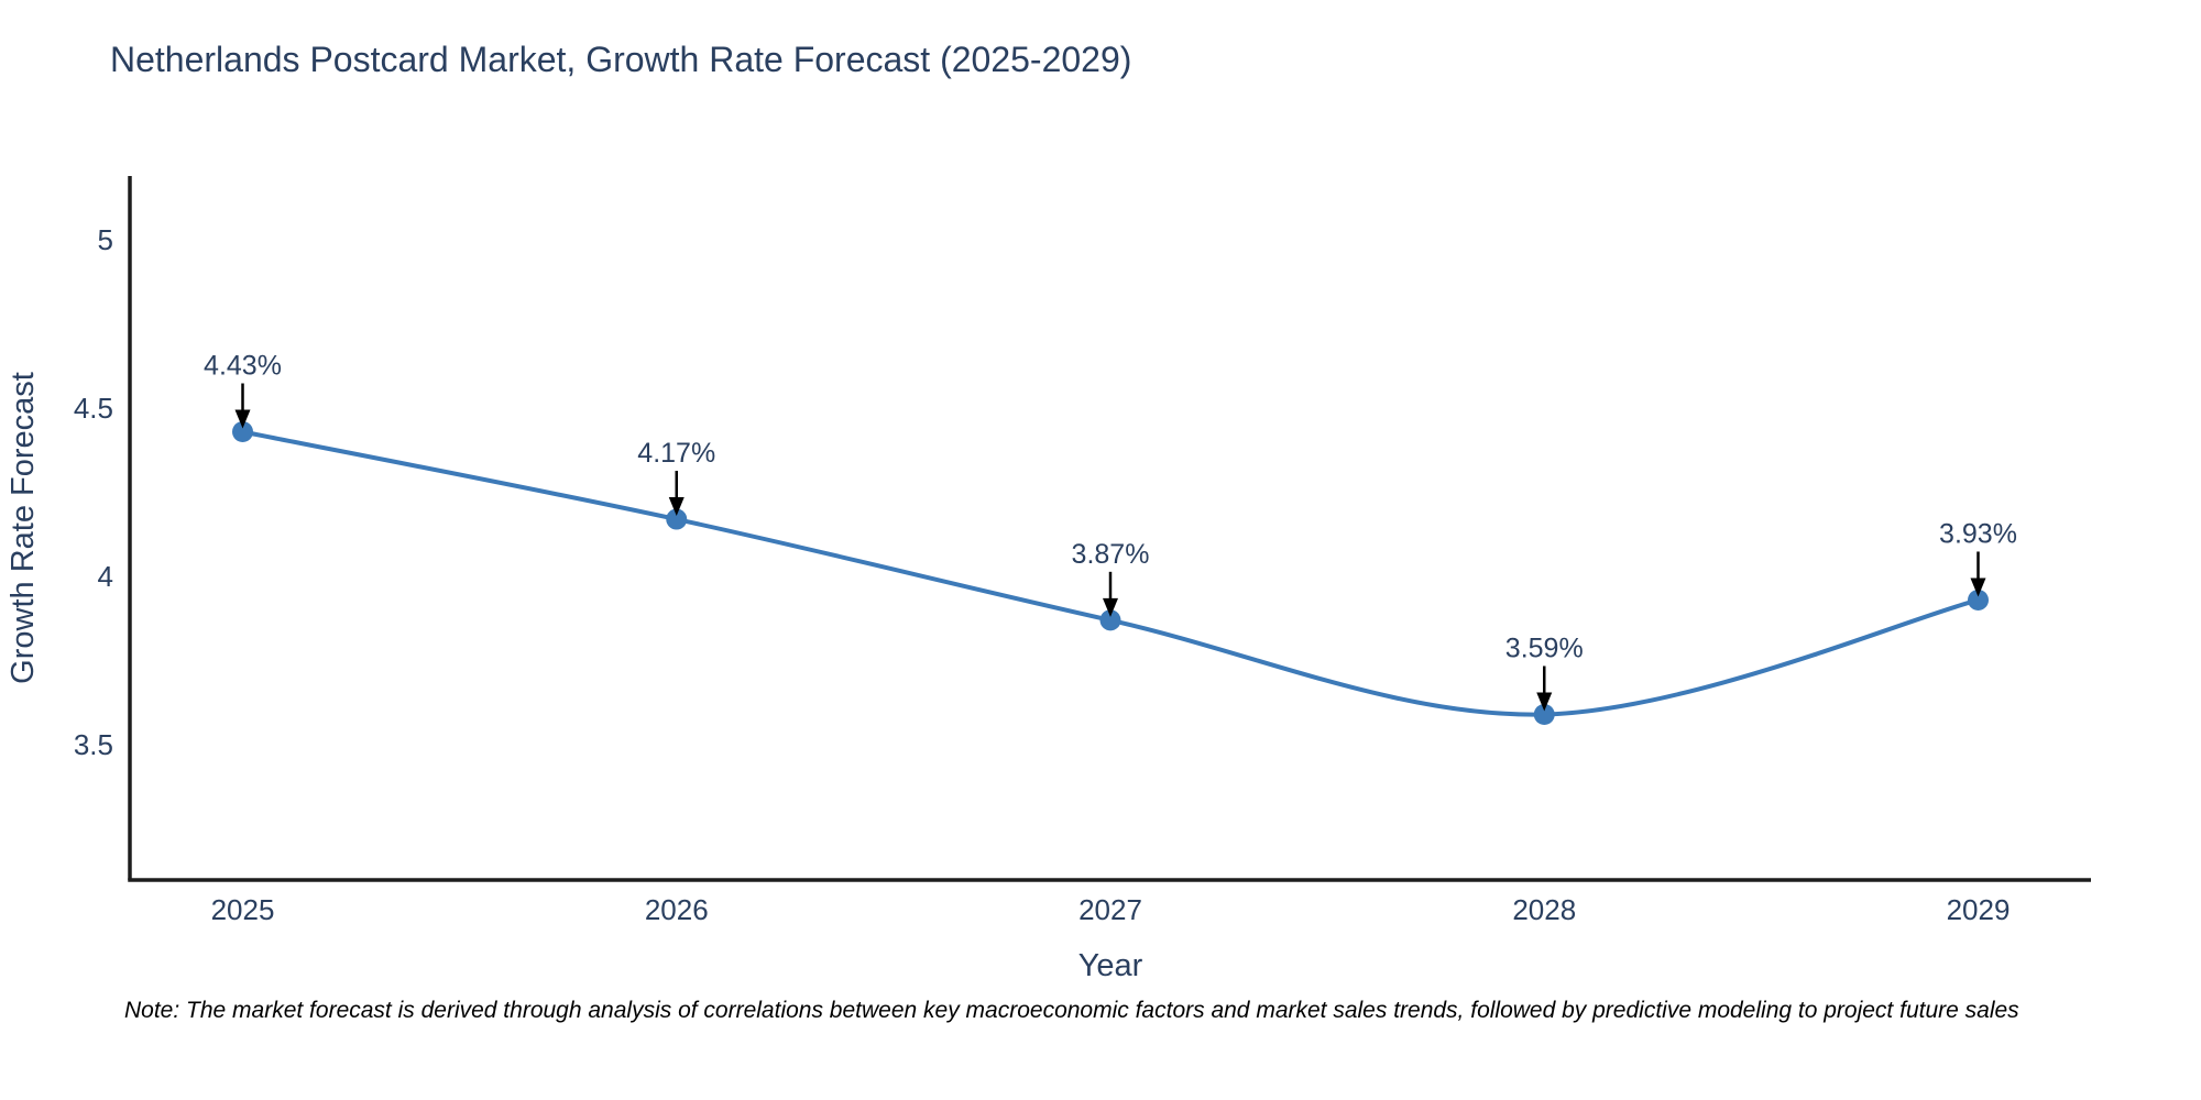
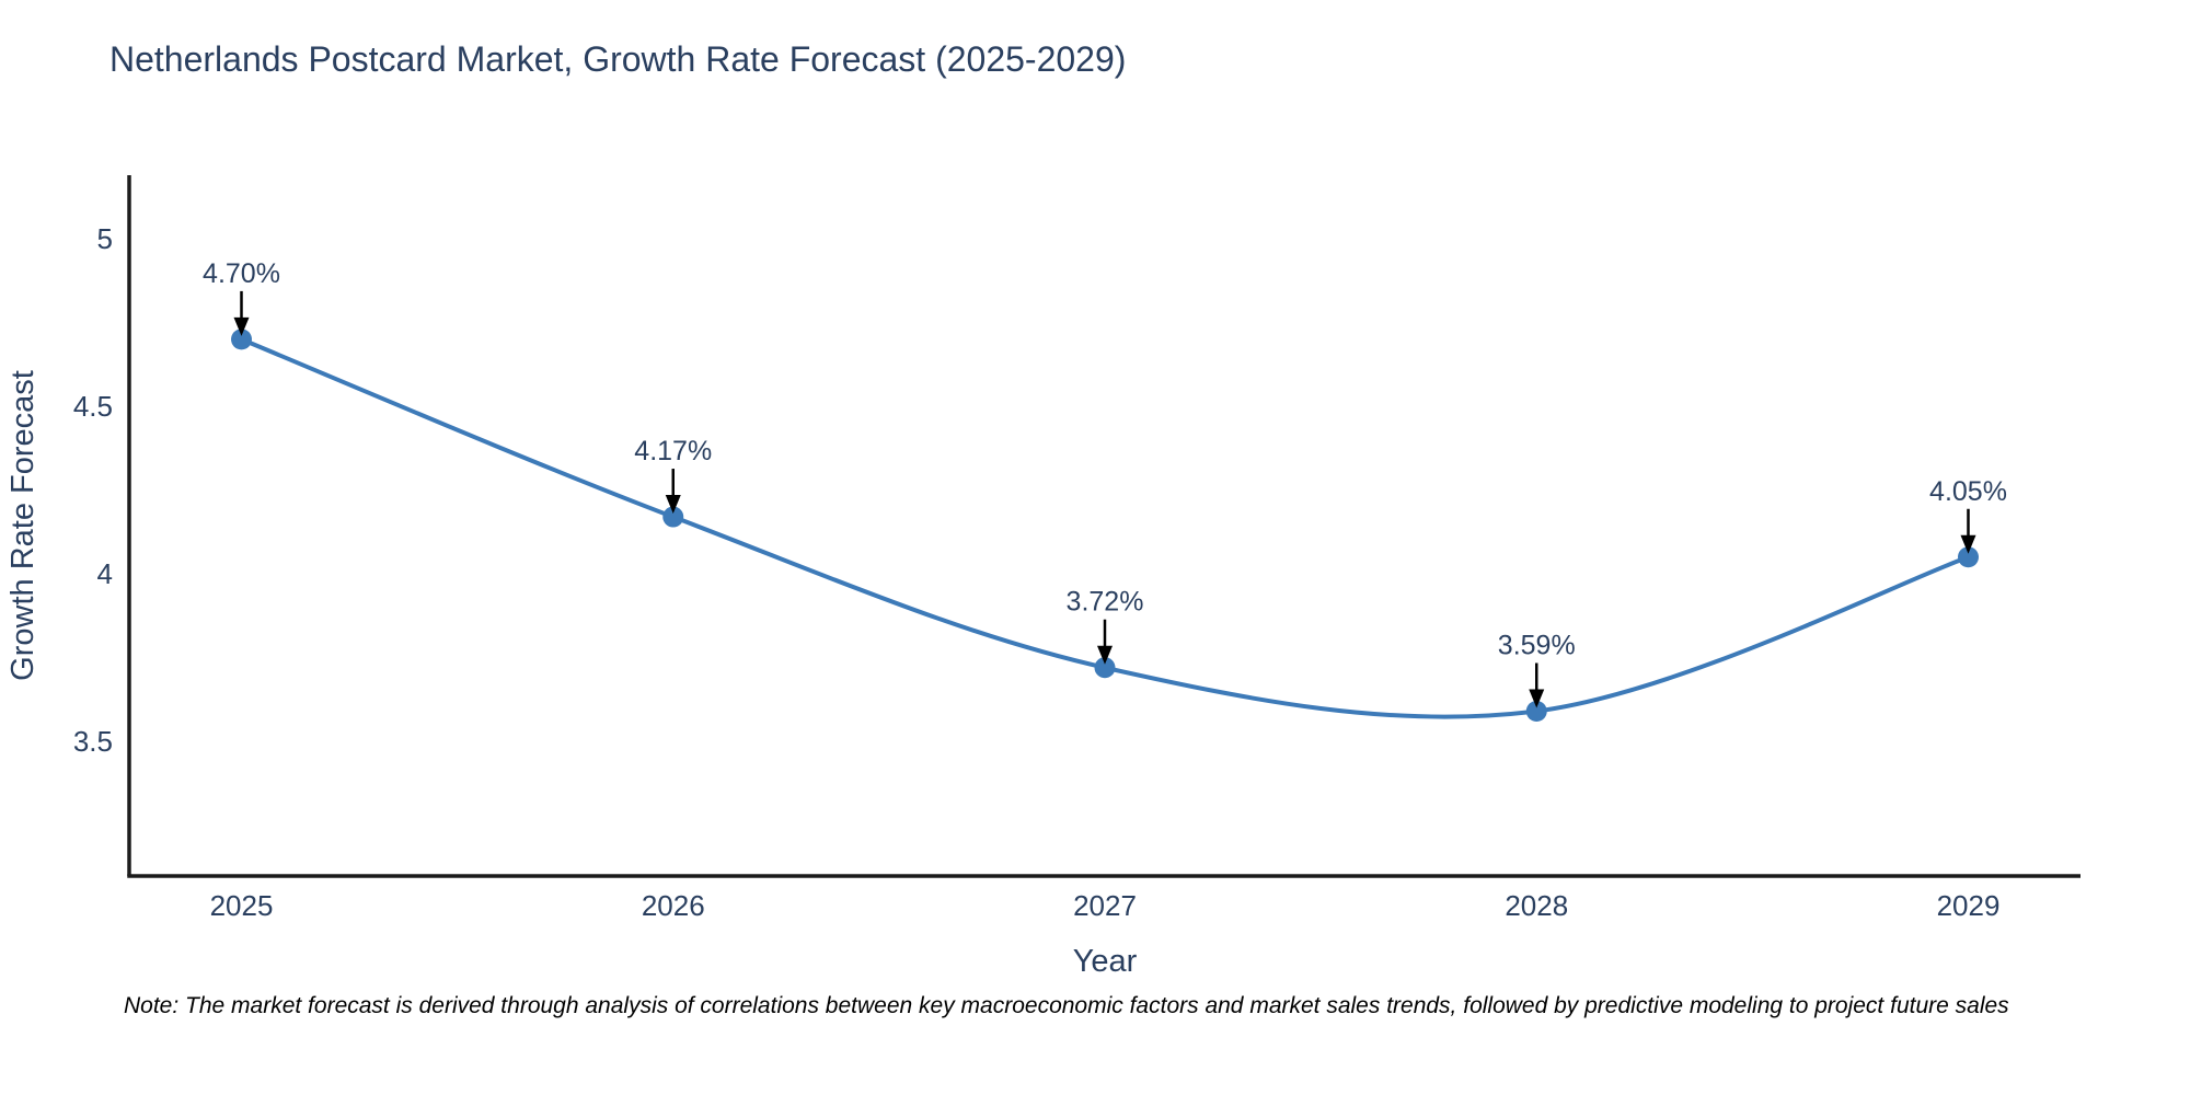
2025: 4.43% -> 4.70%
2027: 3.87% -> 3.72%
2029: 3.93% -> 4.05%
